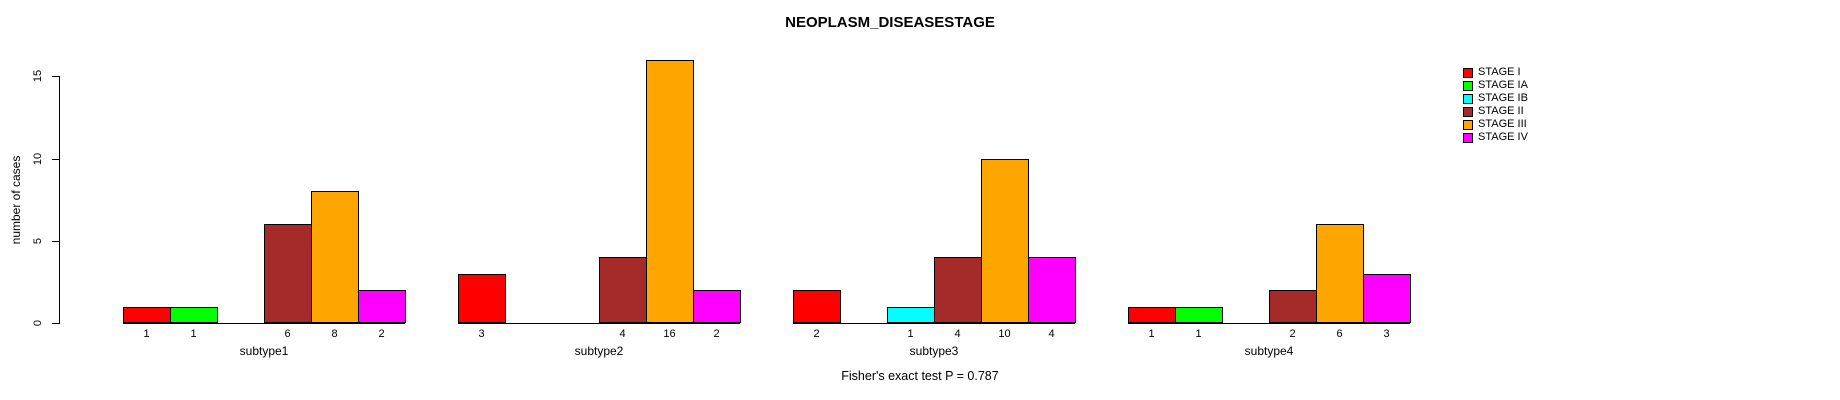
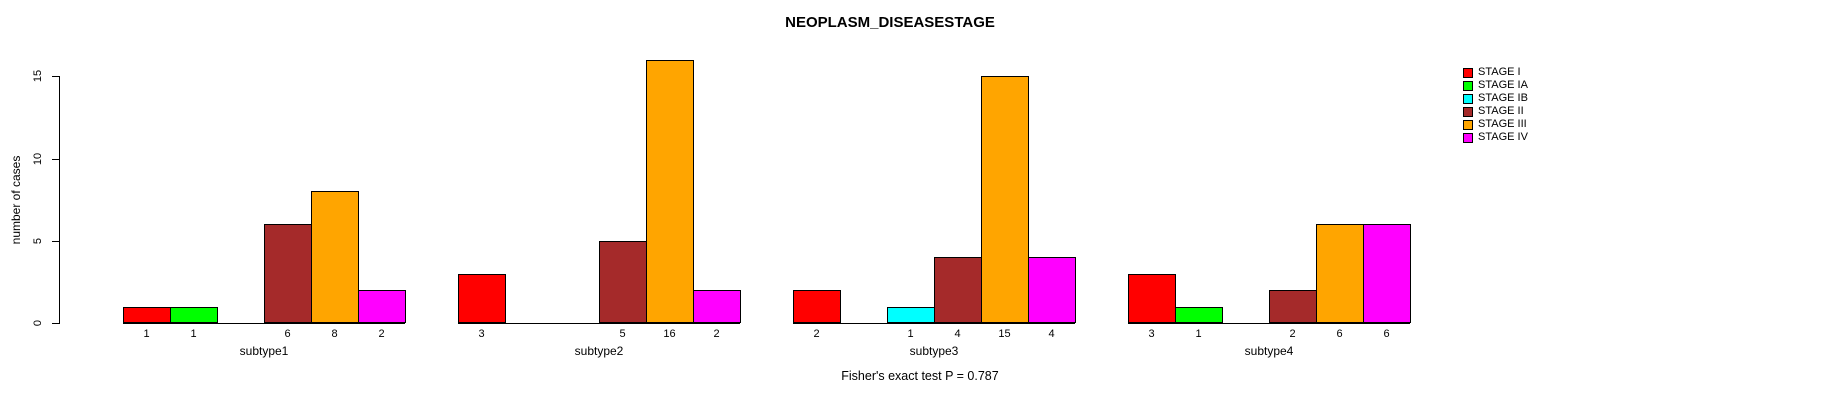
STAGE II/subtype2: 4 -> 5
STAGE III/subtype3: 10 -> 15
STAGE I/subtype4: 1 -> 3
STAGE IV/subtype4: 3 -> 6
